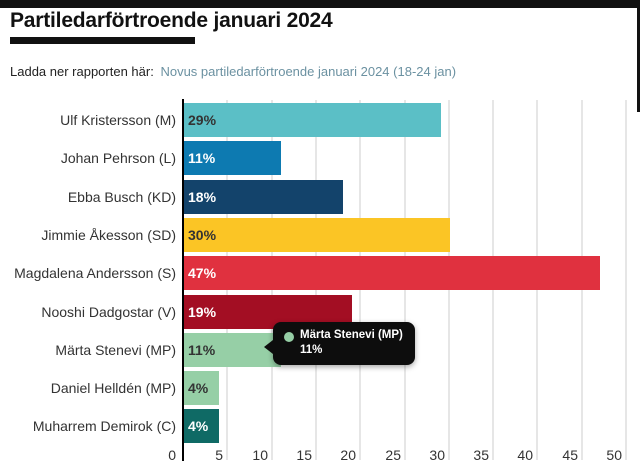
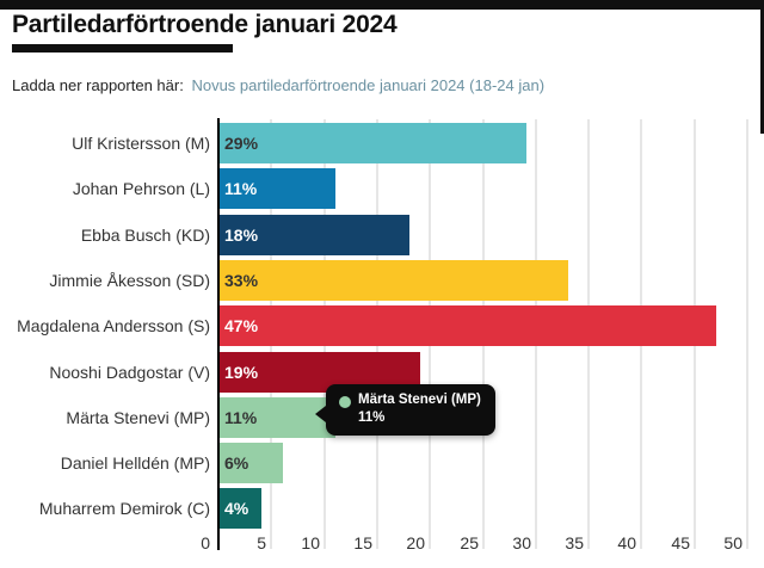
Jimmie Åkesson (SD): 30% -> 33%
Daniel Helldén (MP): 4% -> 6%
